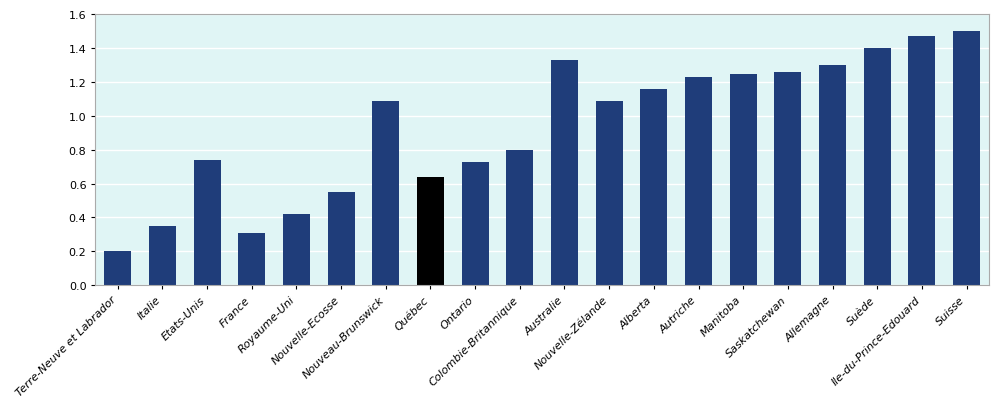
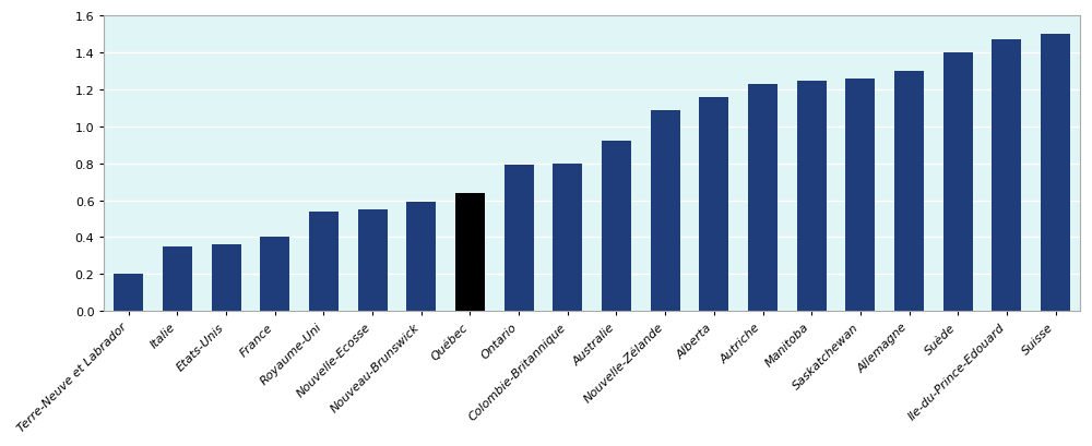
Etats-Unis: 0.74 -> 0.36
France: 0.31 -> 0.40
Royaume-Uni: 0.42 -> 0.54
Nouveau-Brunswick: 1.09 -> 0.59
Ontario: 0.73 -> 0.79
Australie: 1.33 -> 0.92
